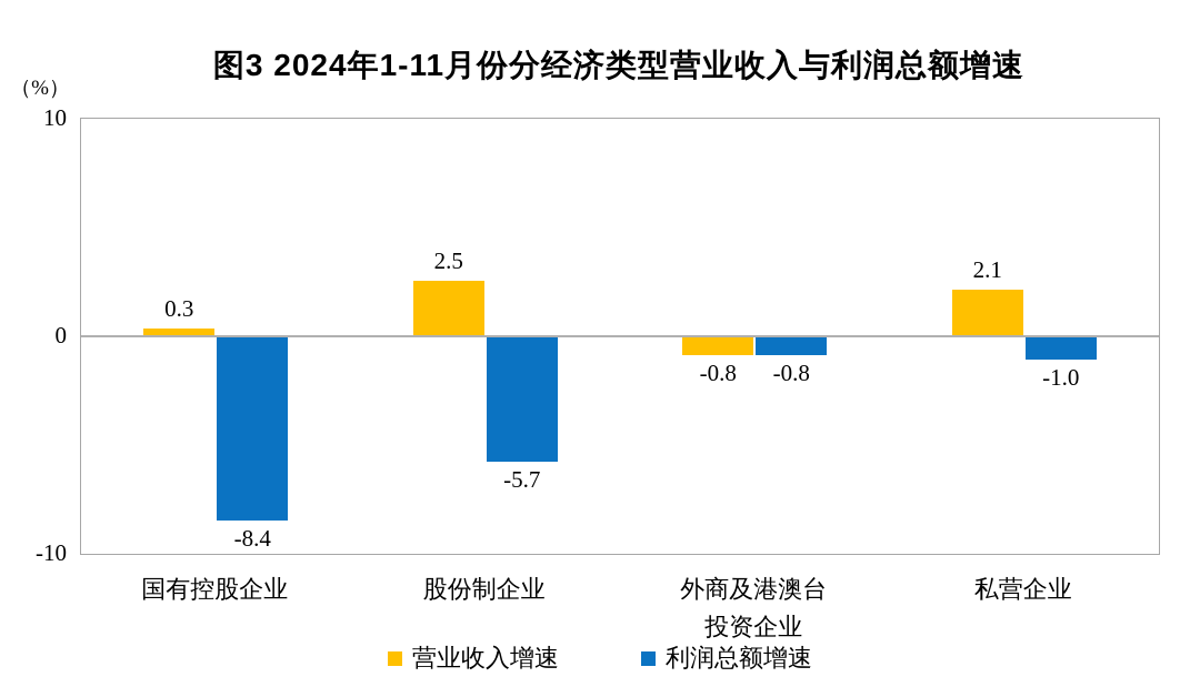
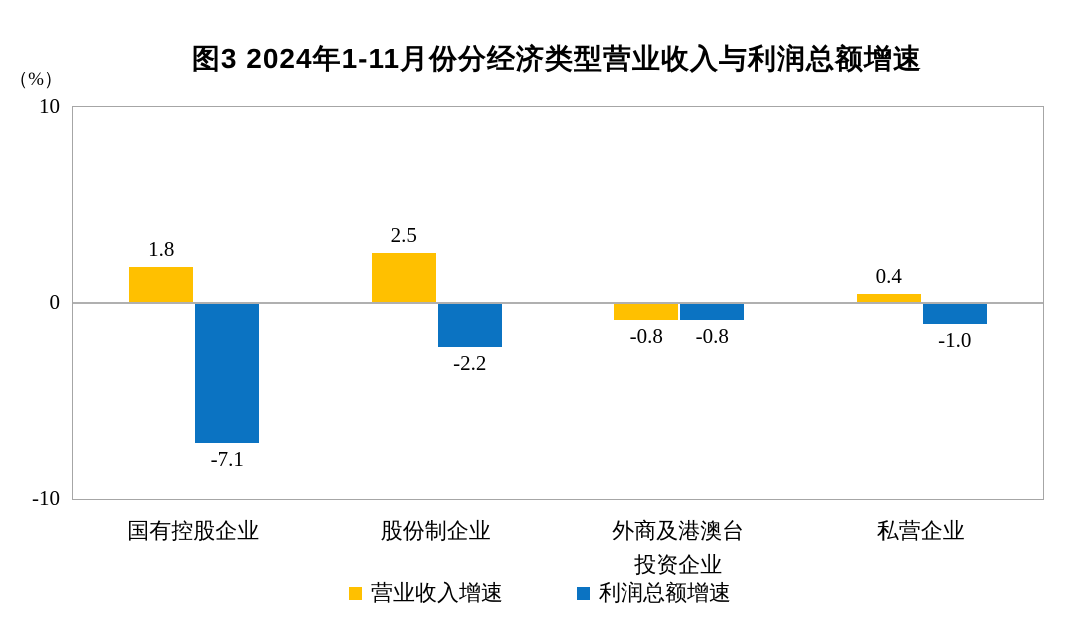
营业收入增速/国有控股企业: 0.3 -> 1.8
利润总额增速/国有控股企业: -8.4 -> -7.1
利润总额增速/股份制企业: -5.7 -> -2.2
营业收入增速/私营企业: 2.1 -> 0.4
